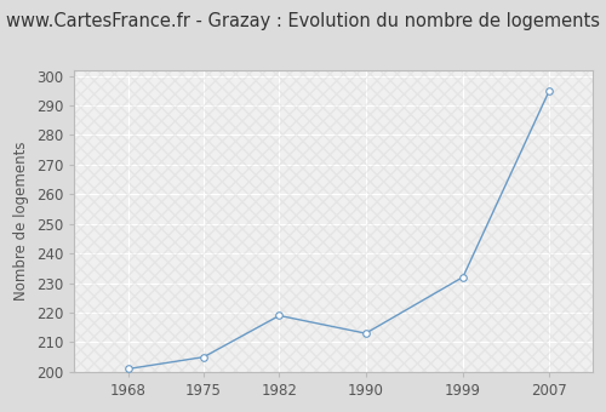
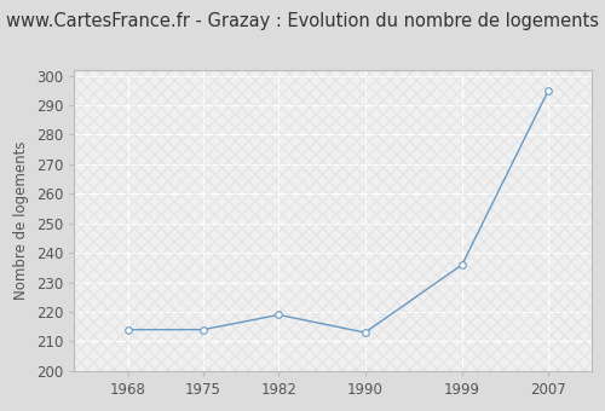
1968: 201 -> 214
1975: 205 -> 214
1999: 232 -> 236
